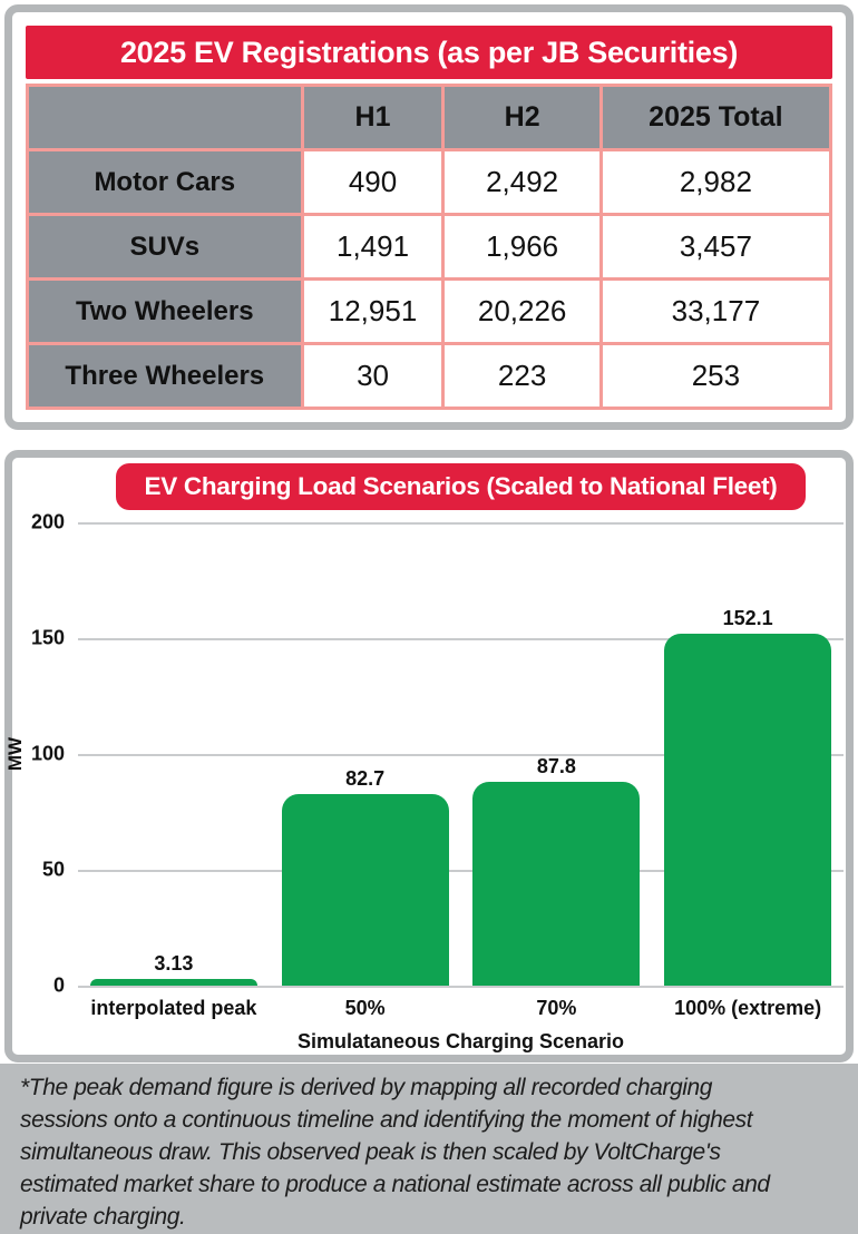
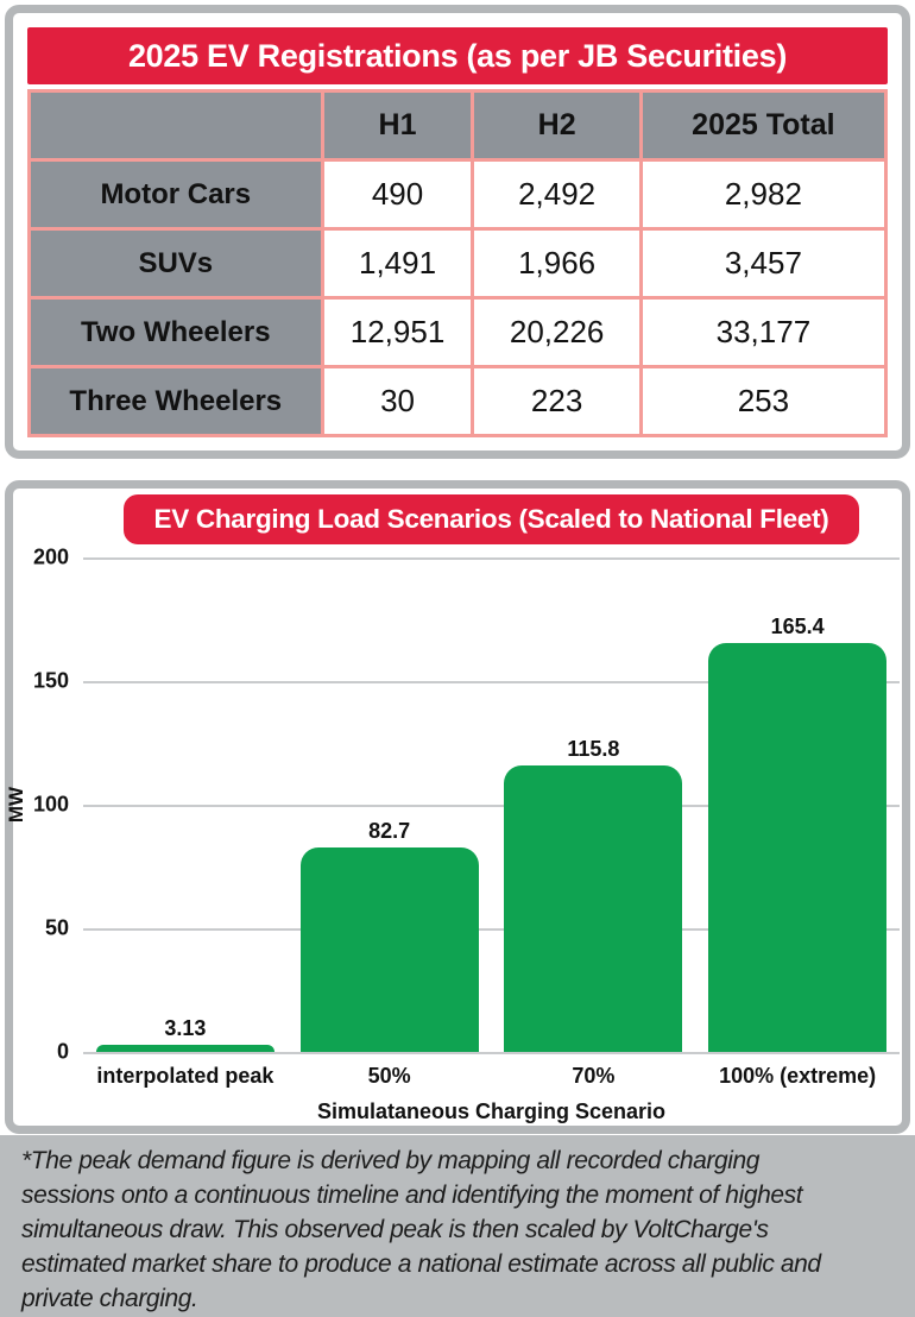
EV Charging Load Scenarios (Scaled to National Fleet)/70%: 87.8 -> 115.8
EV Charging Load Scenarios (Scaled to National Fleet)/100% (extreme): 152.1 -> 165.4
